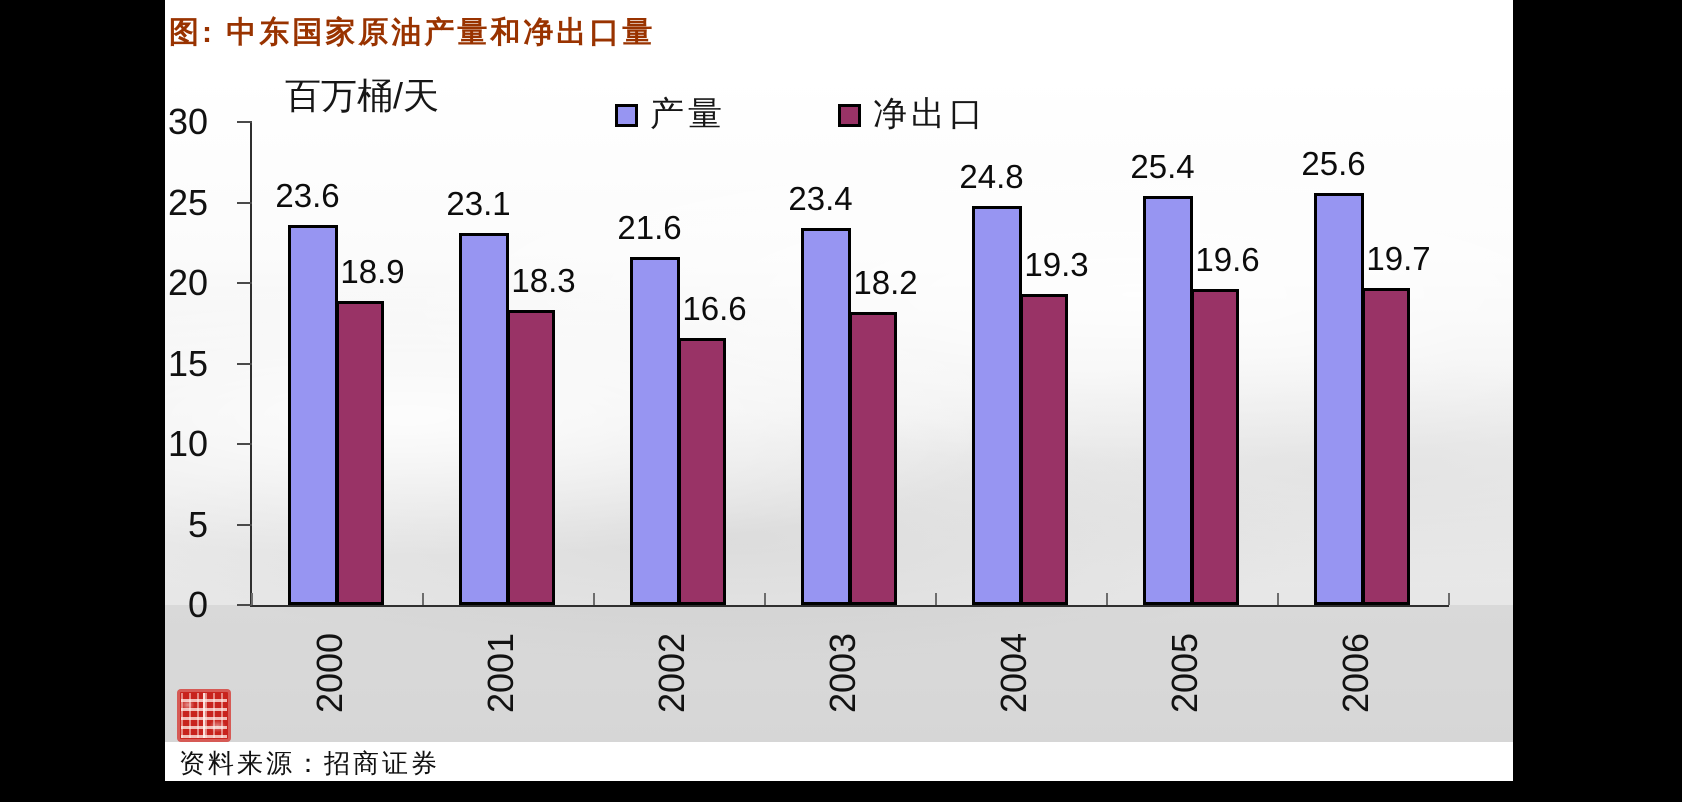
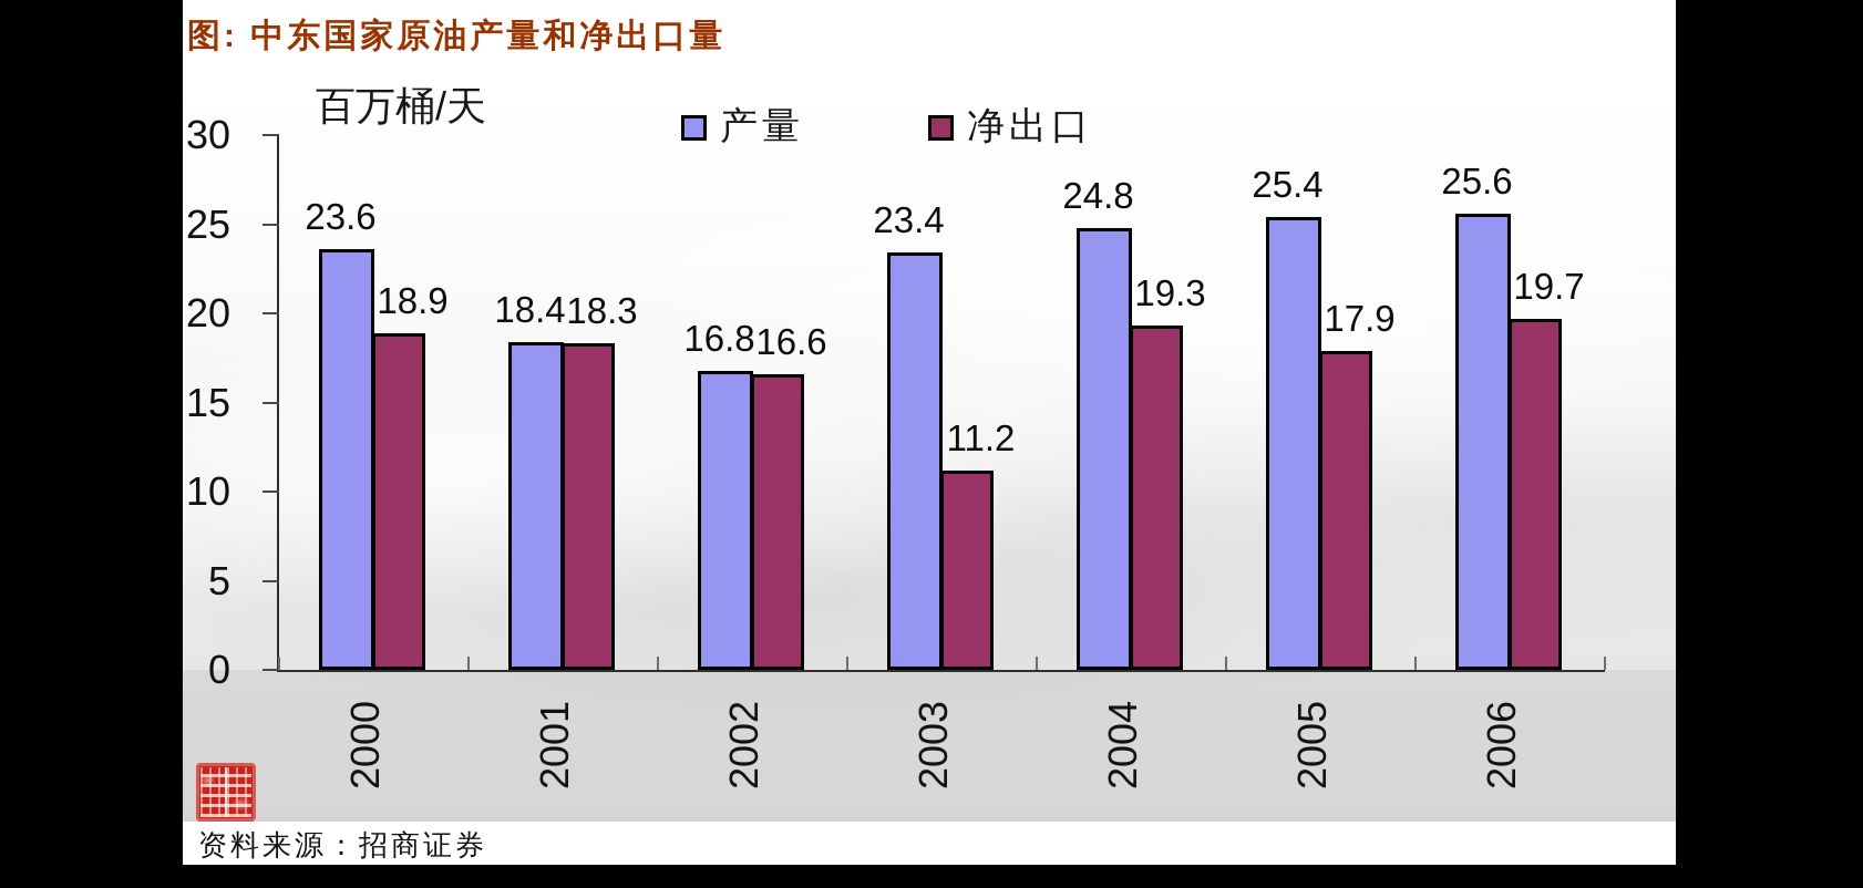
产量/2001: 23.1 -> 18.4
产量/2002: 21.6 -> 16.8
净出口/2003: 18.2 -> 11.2
净出口/2005: 19.6 -> 17.9
